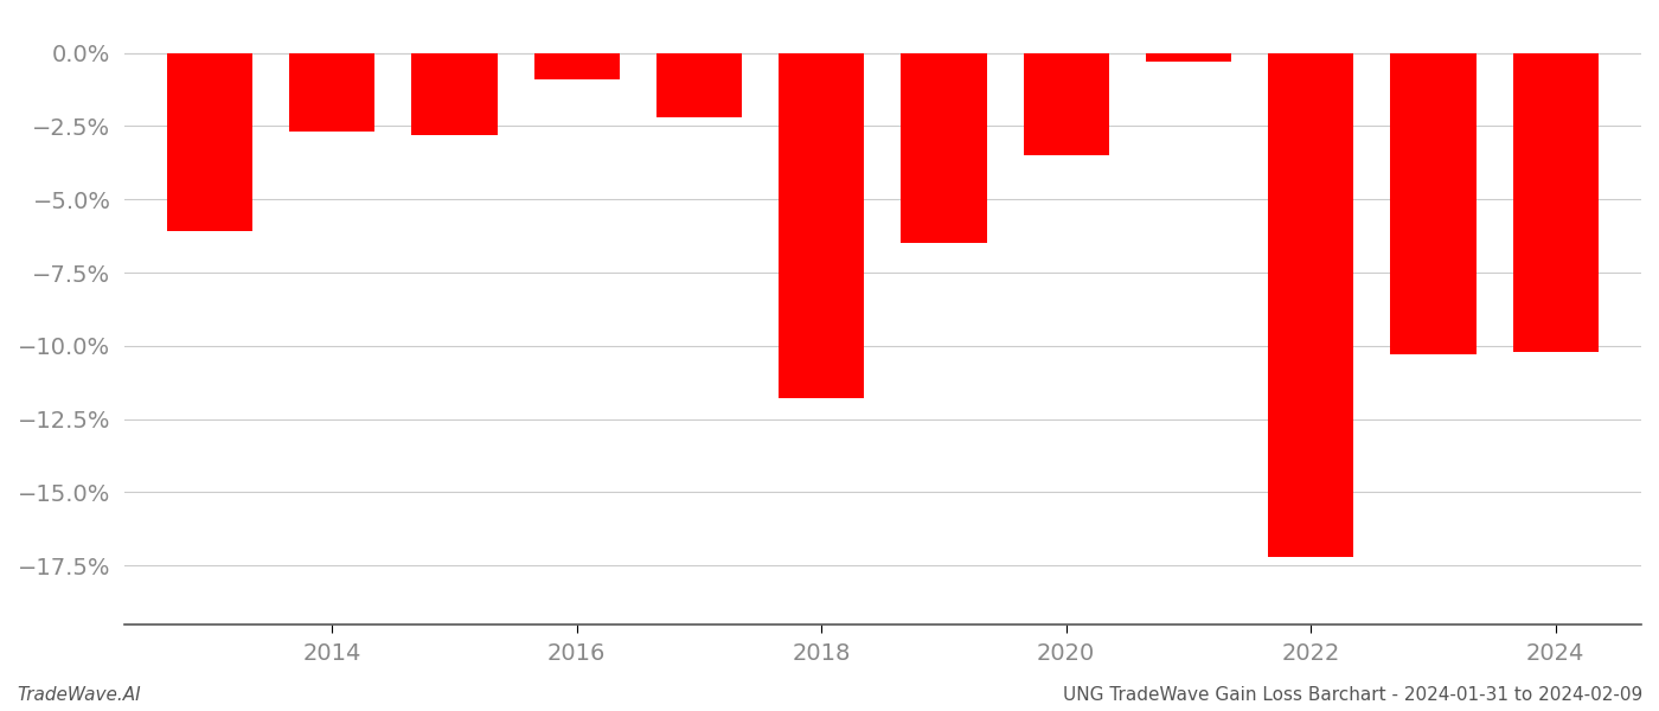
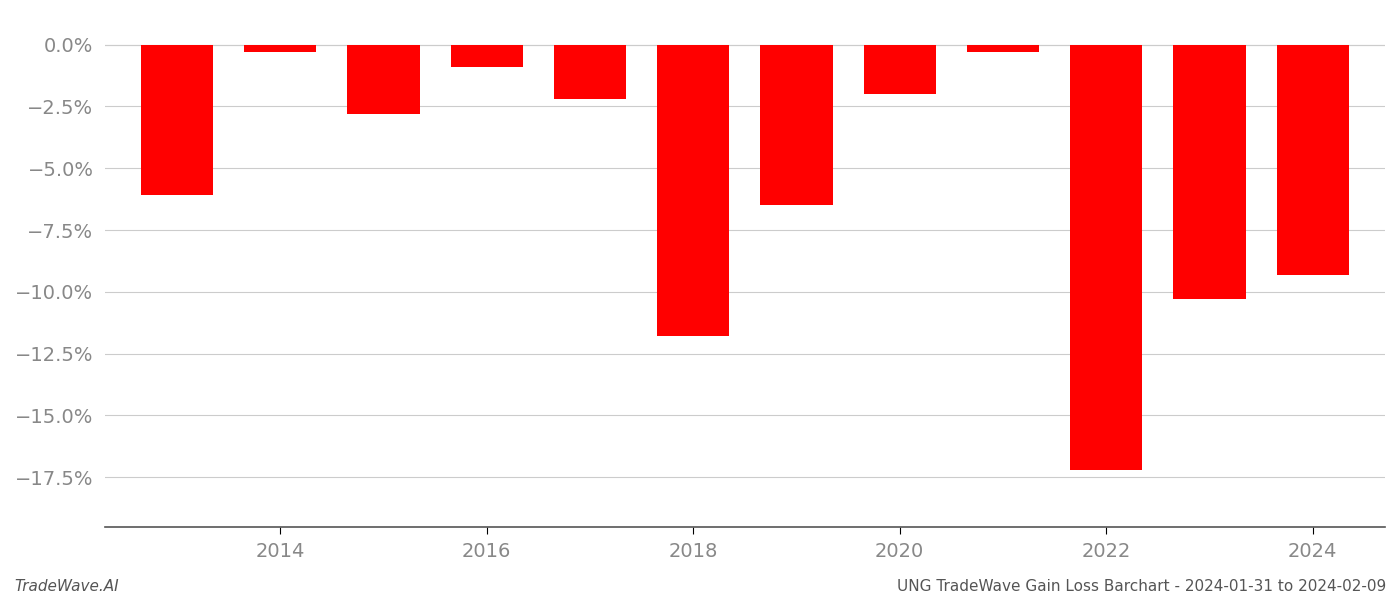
2014: -2.7% -> -0.3%
2020: -3.5% -> -2.0%
2024: -10.2% -> -9.3%
